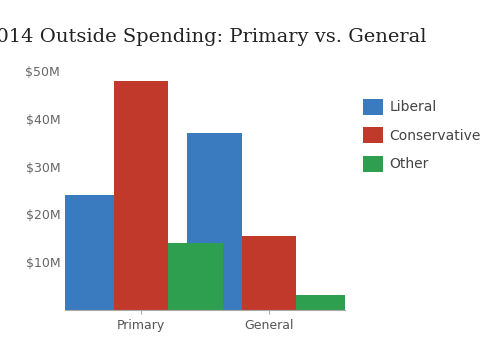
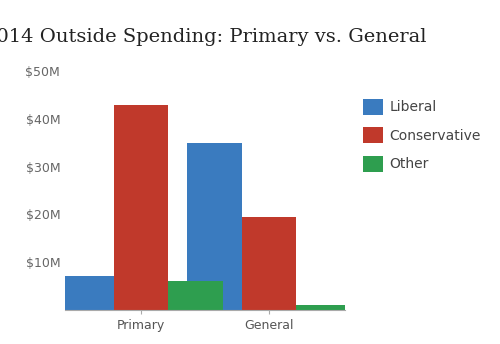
Liberal/Primary: $24M -> $7M
Conservative/Primary: $48.0M -> $43.0M
Other/Primary: $14M -> $6M
Liberal/General: $37M -> $35M
Conservative/General: $15.5M -> $19.5M
Other/General: $3M -> $1M
